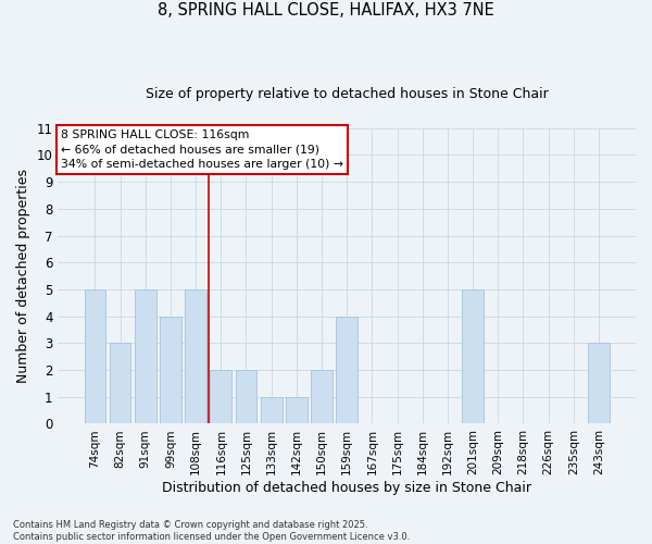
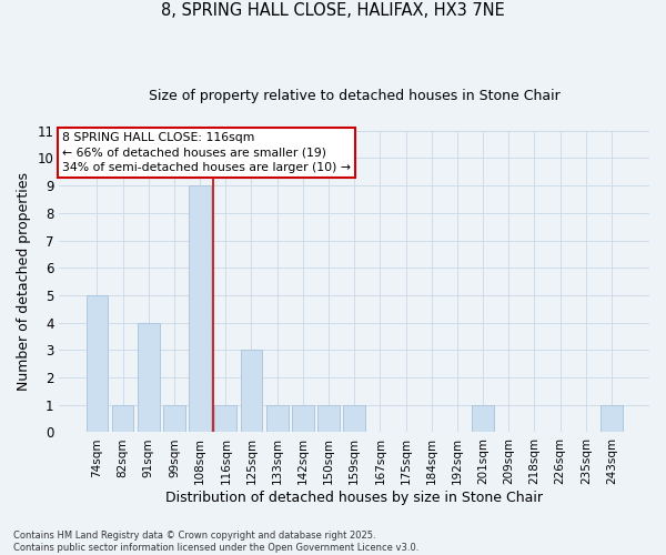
82sqm: 3 -> 1
91sqm: 5 -> 4
99sqm: 4 -> 1
108sqm: 5 -> 9
116sqm: 2 -> 1
125sqm: 2 -> 3
150sqm: 2 -> 1
159sqm: 4 -> 1
201sqm: 5 -> 1
243sqm: 3 -> 1
